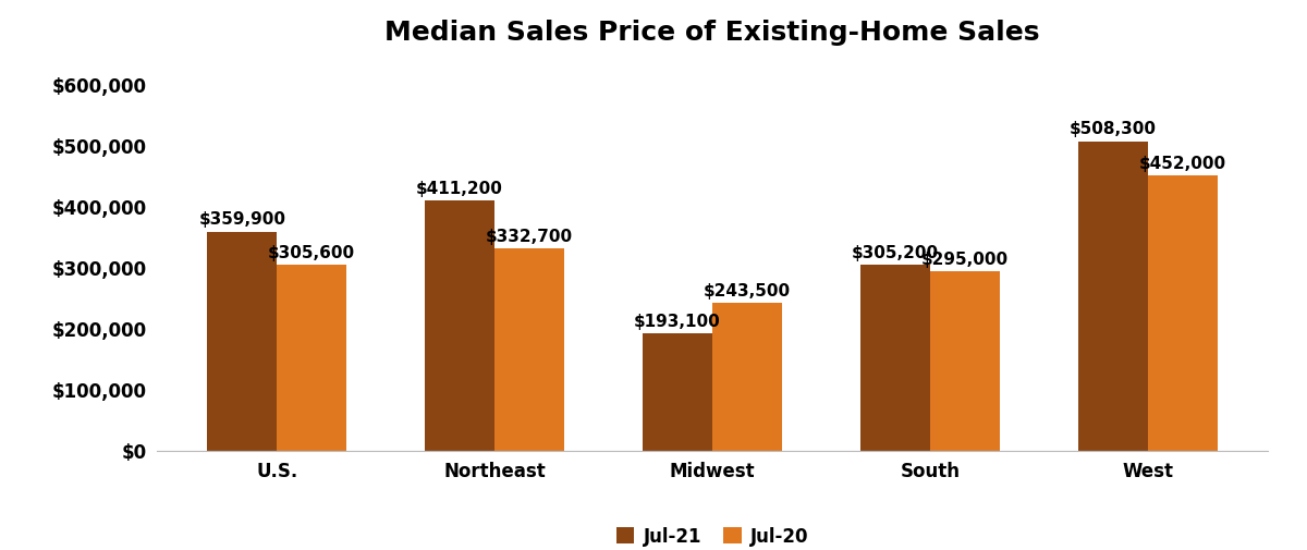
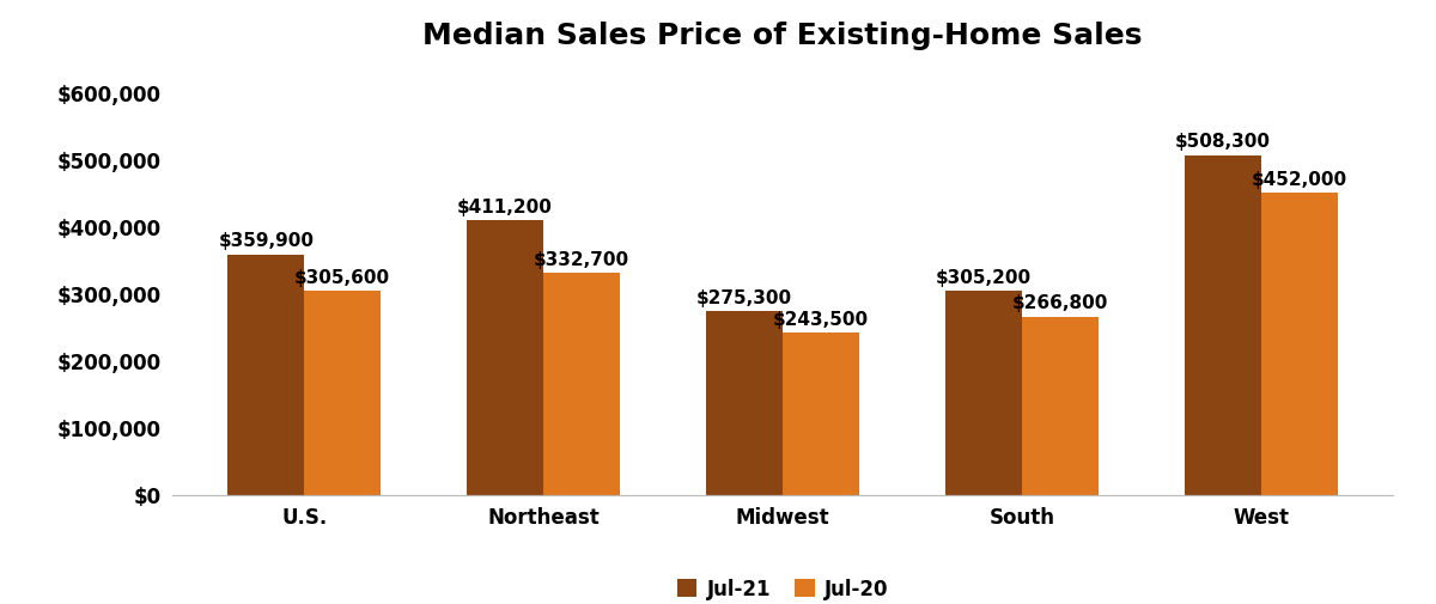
Jul-21/Midwest: $193,100 -> $275,300
Jul-20/South: $295,000 -> $266,800
